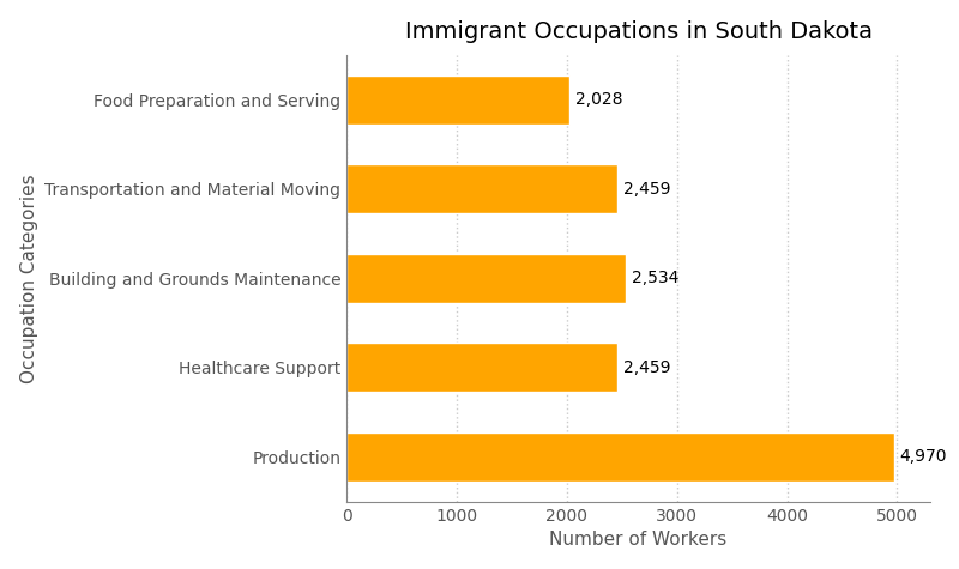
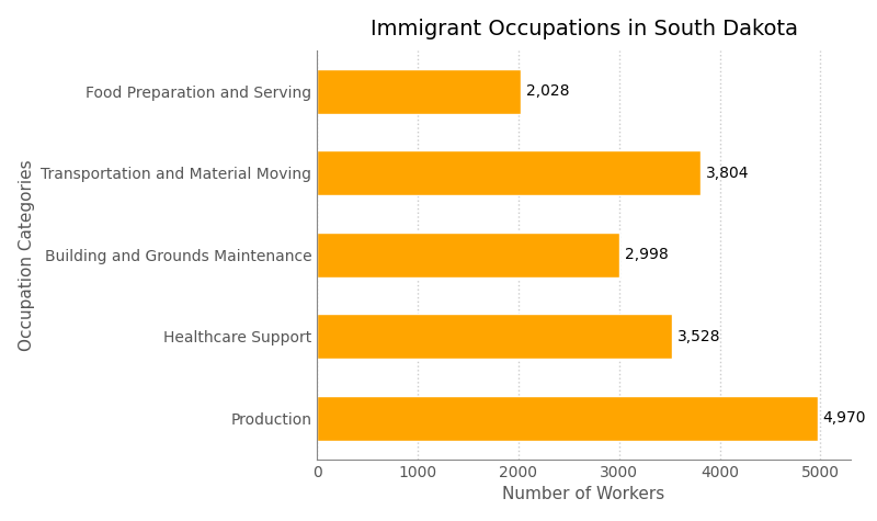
Transportation and Material Moving: 2,459 -> 3,804
Building and Grounds Maintenance: 2,534 -> 2,998
Healthcare Support: 2,459 -> 3,528
